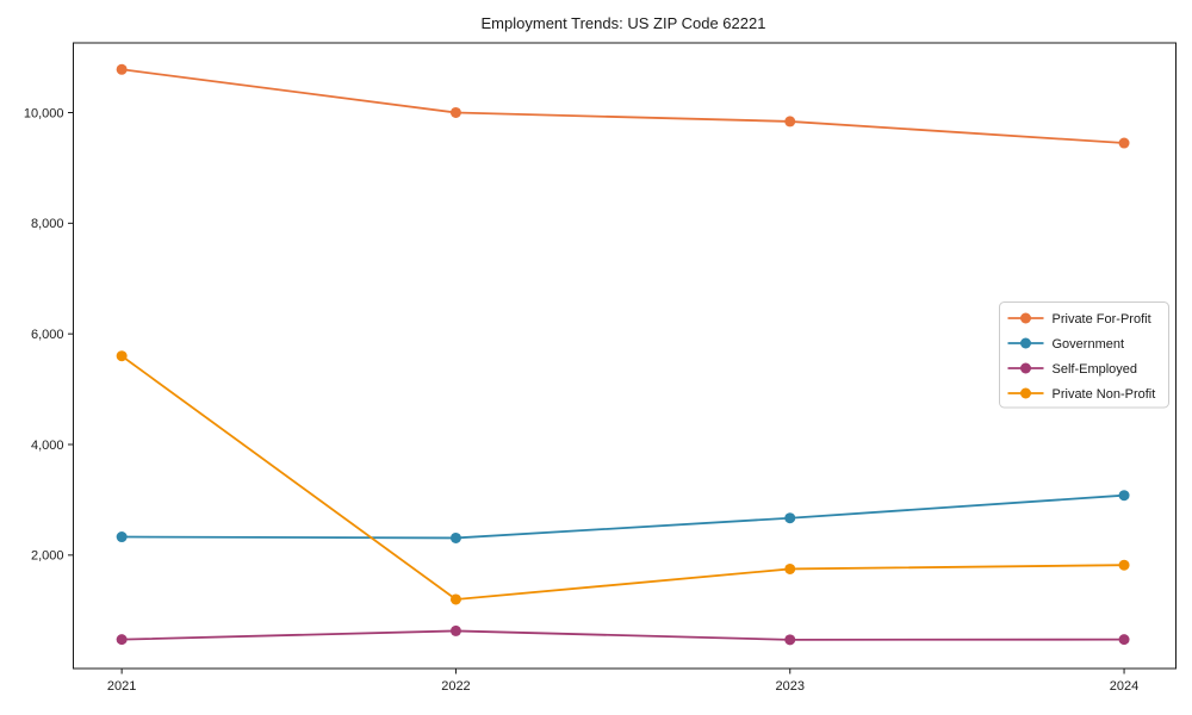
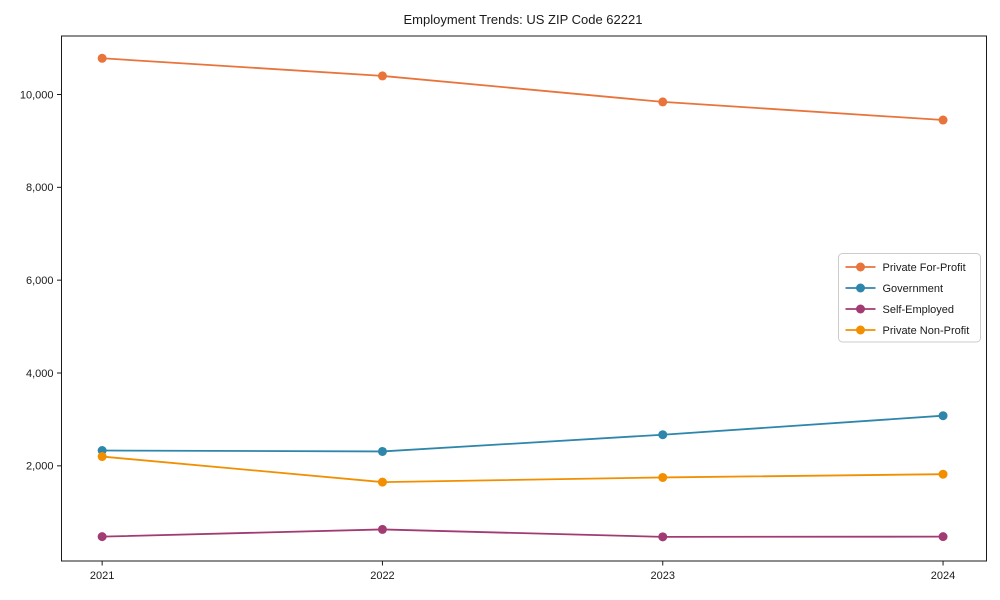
Private Non-Profit/2021: 5600 -> 2200
Private For-Profit/2022: 10000 -> 10400
Private Non-Profit/2022: 1200 -> 1600
